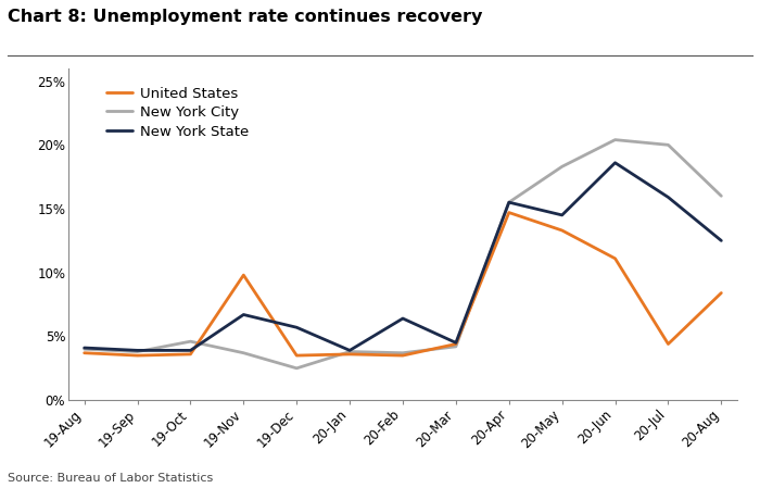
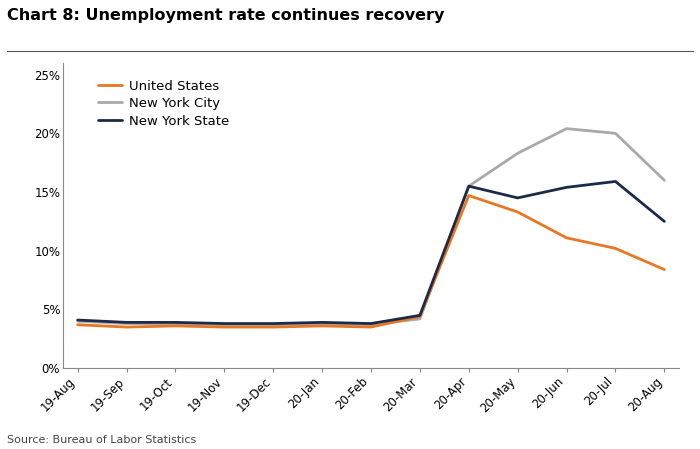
New York City/19-Oct: 4.6% -> 3.8%
United States/19-Nov: 9.8% -> 3.5%
New York State/19-Nov: 6.7% -> 3.8%
New York City/19-Dec: 2.5% -> 3.7%
New York State/19-Dec: 5.7% -> 3.8%
New York State/20-Feb: 6.4% -> 3.8%
New York State/20-Jun: 18.6% -> 15.4%
United States/20-Jul: 4.4% -> 10.2%
